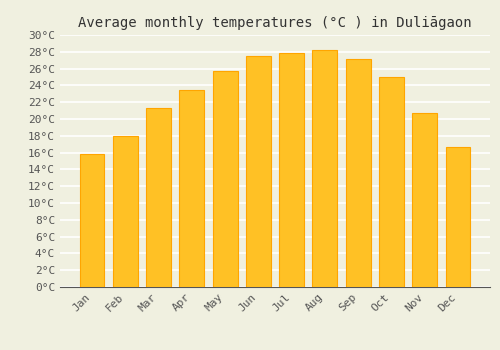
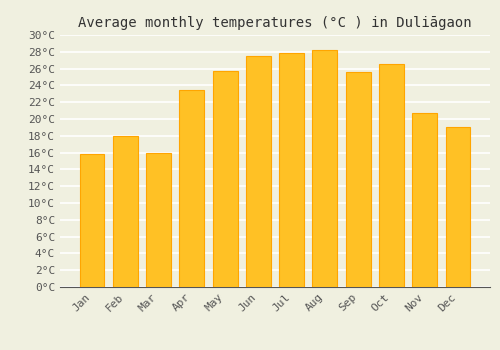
Mar: 21.3°C -> 16.0°C
Sep: 27.2°C -> 25.6°C
Oct: 25.0°C -> 26.6°C
Dec: 16.7°C -> 19.0°C
